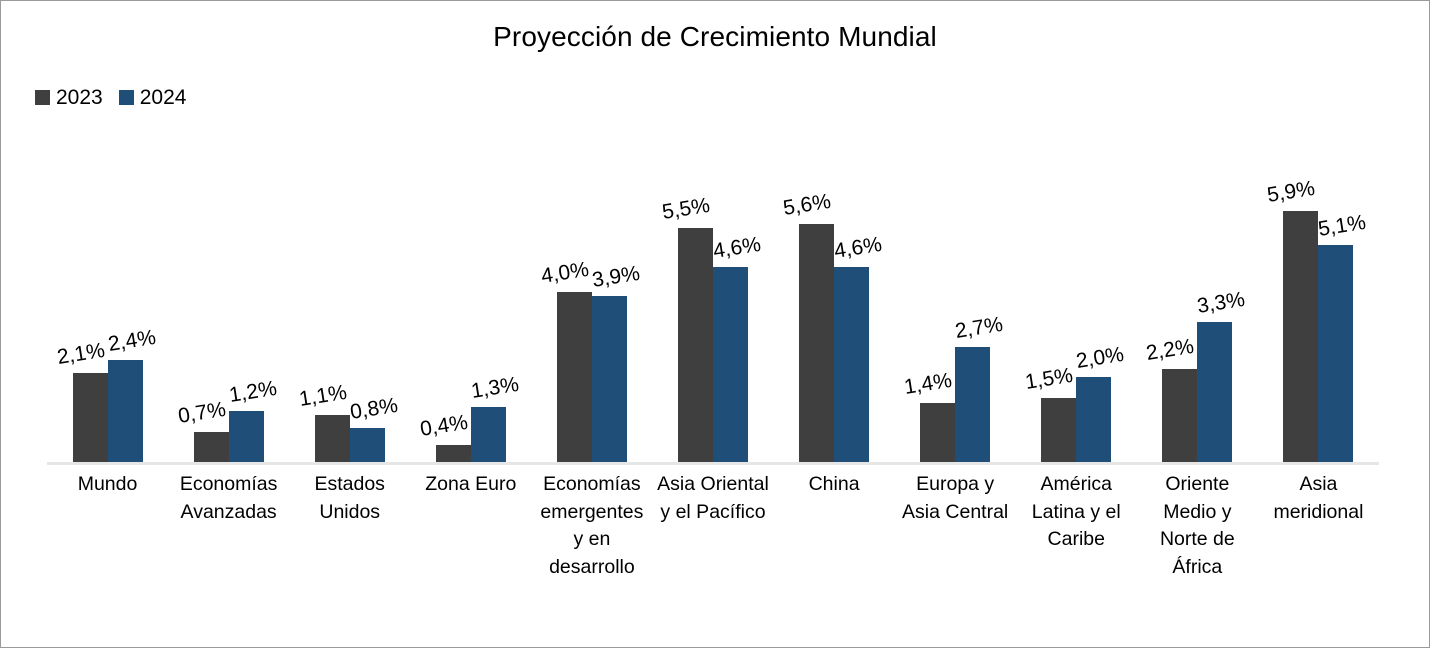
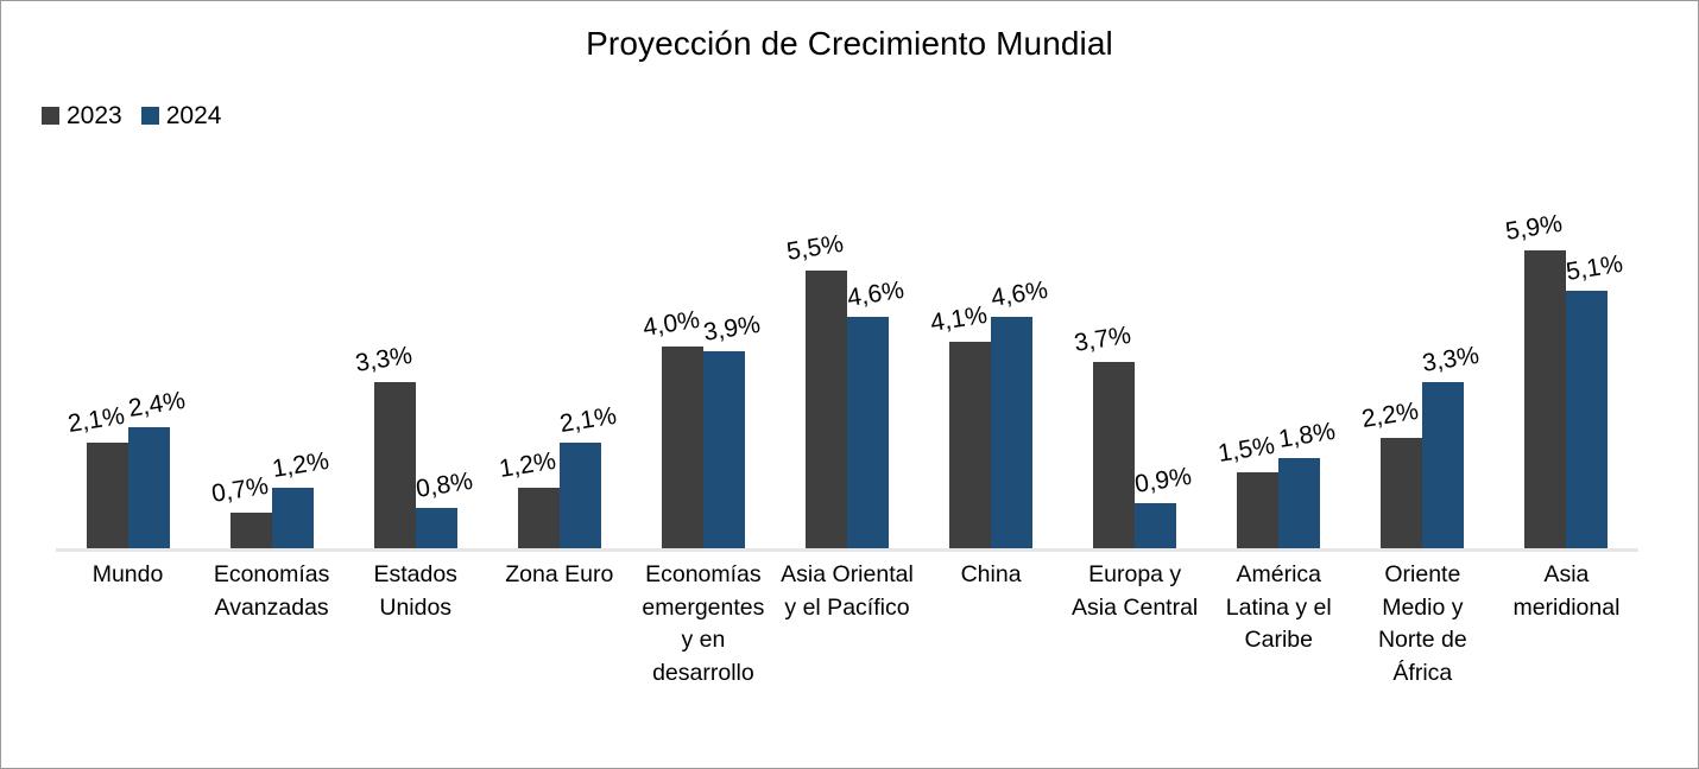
2023/Estados Unidos: 1,1% -> 3,3%
2023/Zona Euro: 0,4% -> 1,2%
2024/Zona Euro: 1,3% -> 2,1%
2023/China: 5,6% -> 4,1%
2023/Europa y Asia Central: 1,4% -> 3,7%
2024/Europa y Asia Central: 2,7% -> 0,9%
2024/América Latina y el Caribe: 2,0% -> 1,8%
